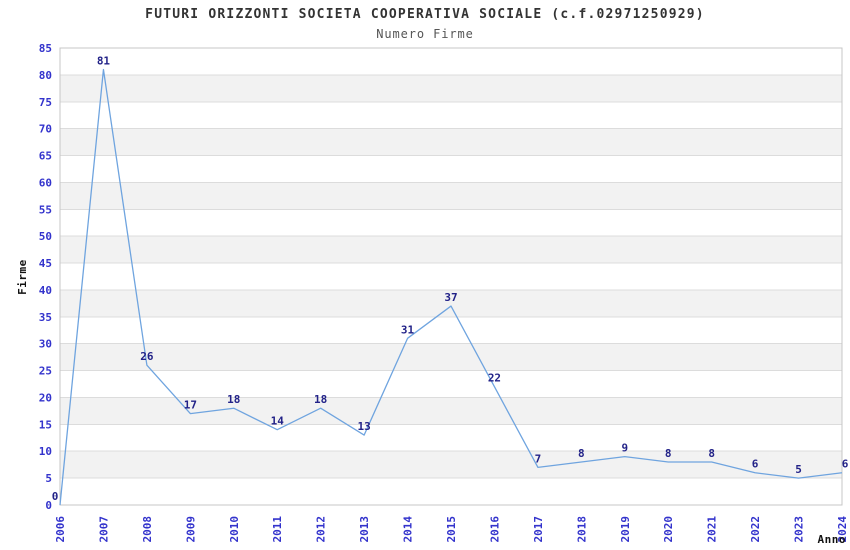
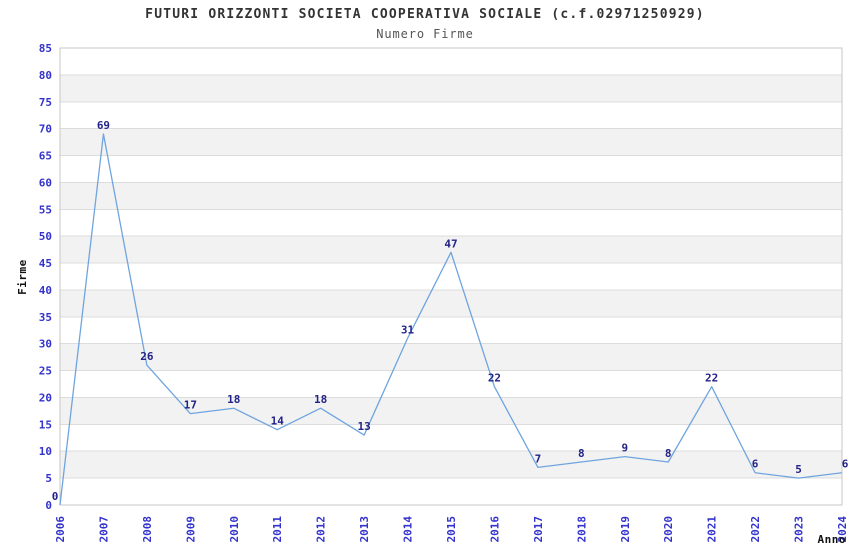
2007: 81 -> 69
2015: 37 -> 47
2021: 8 -> 22
